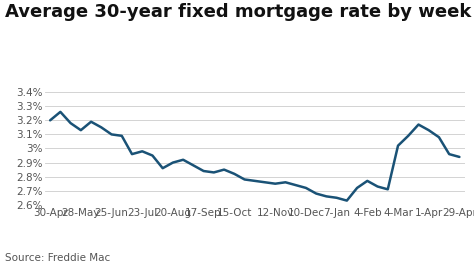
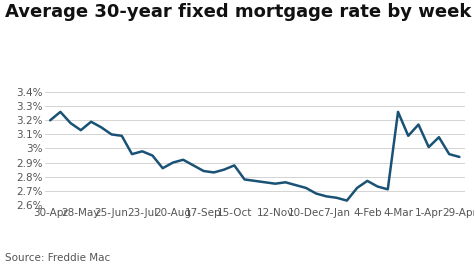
15-Oct: 2.82% -> 2.88%
4-Mar: 3.02% -> 3.26%
1-Apr: 3.13% -> 3.01%
